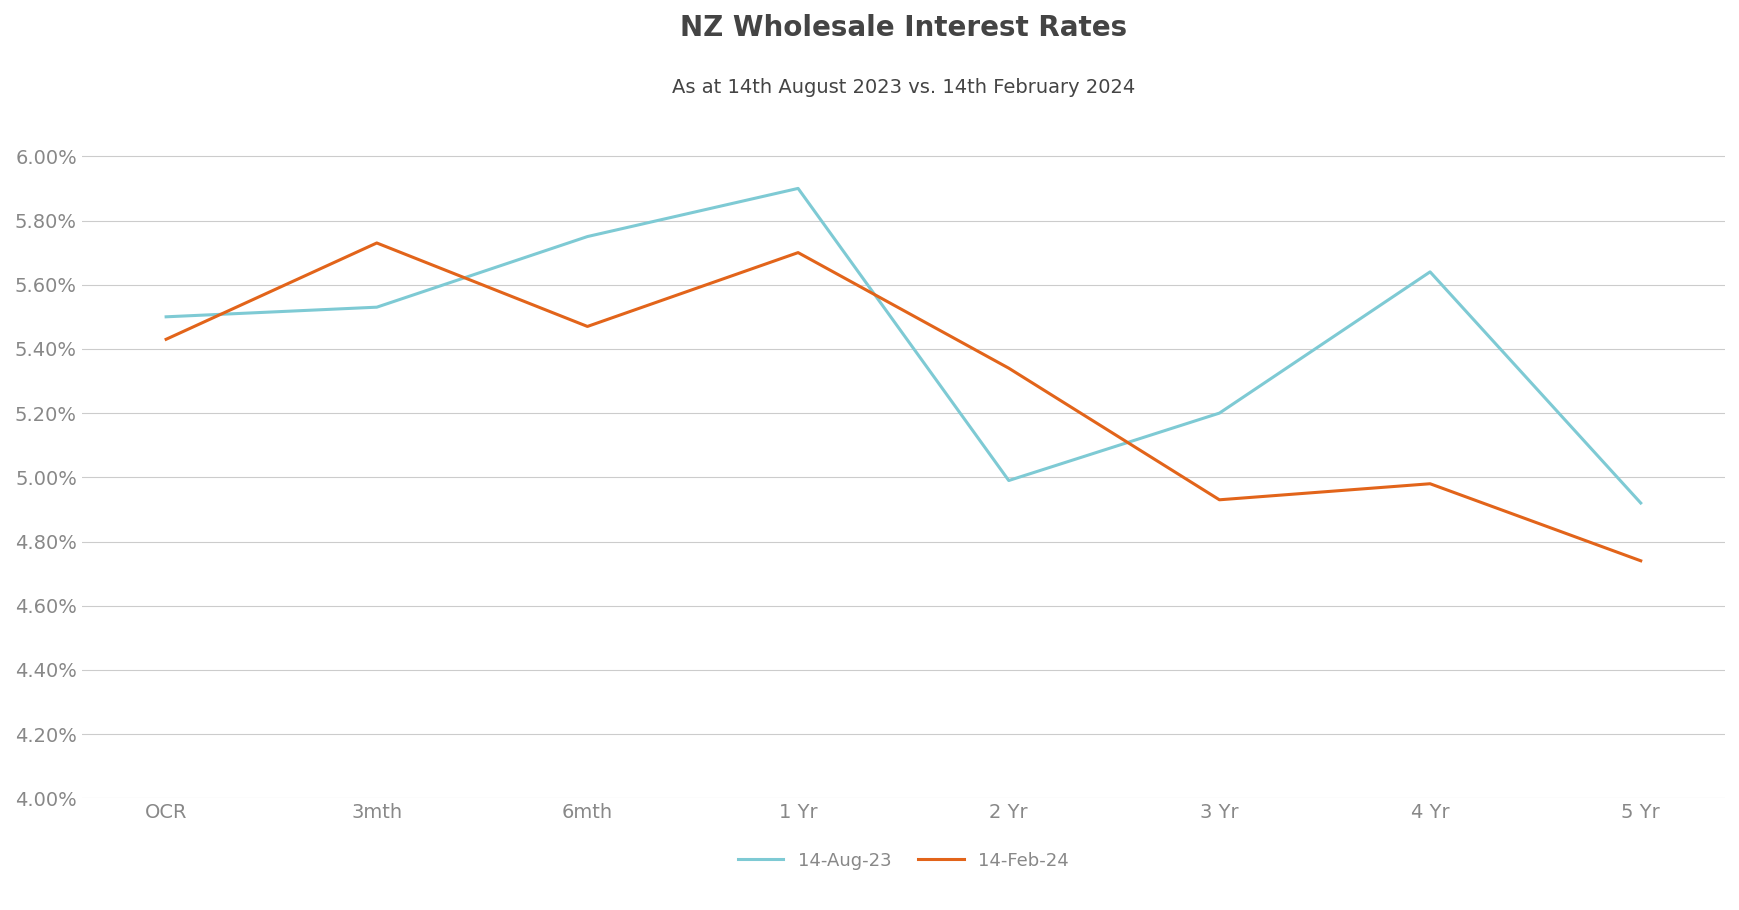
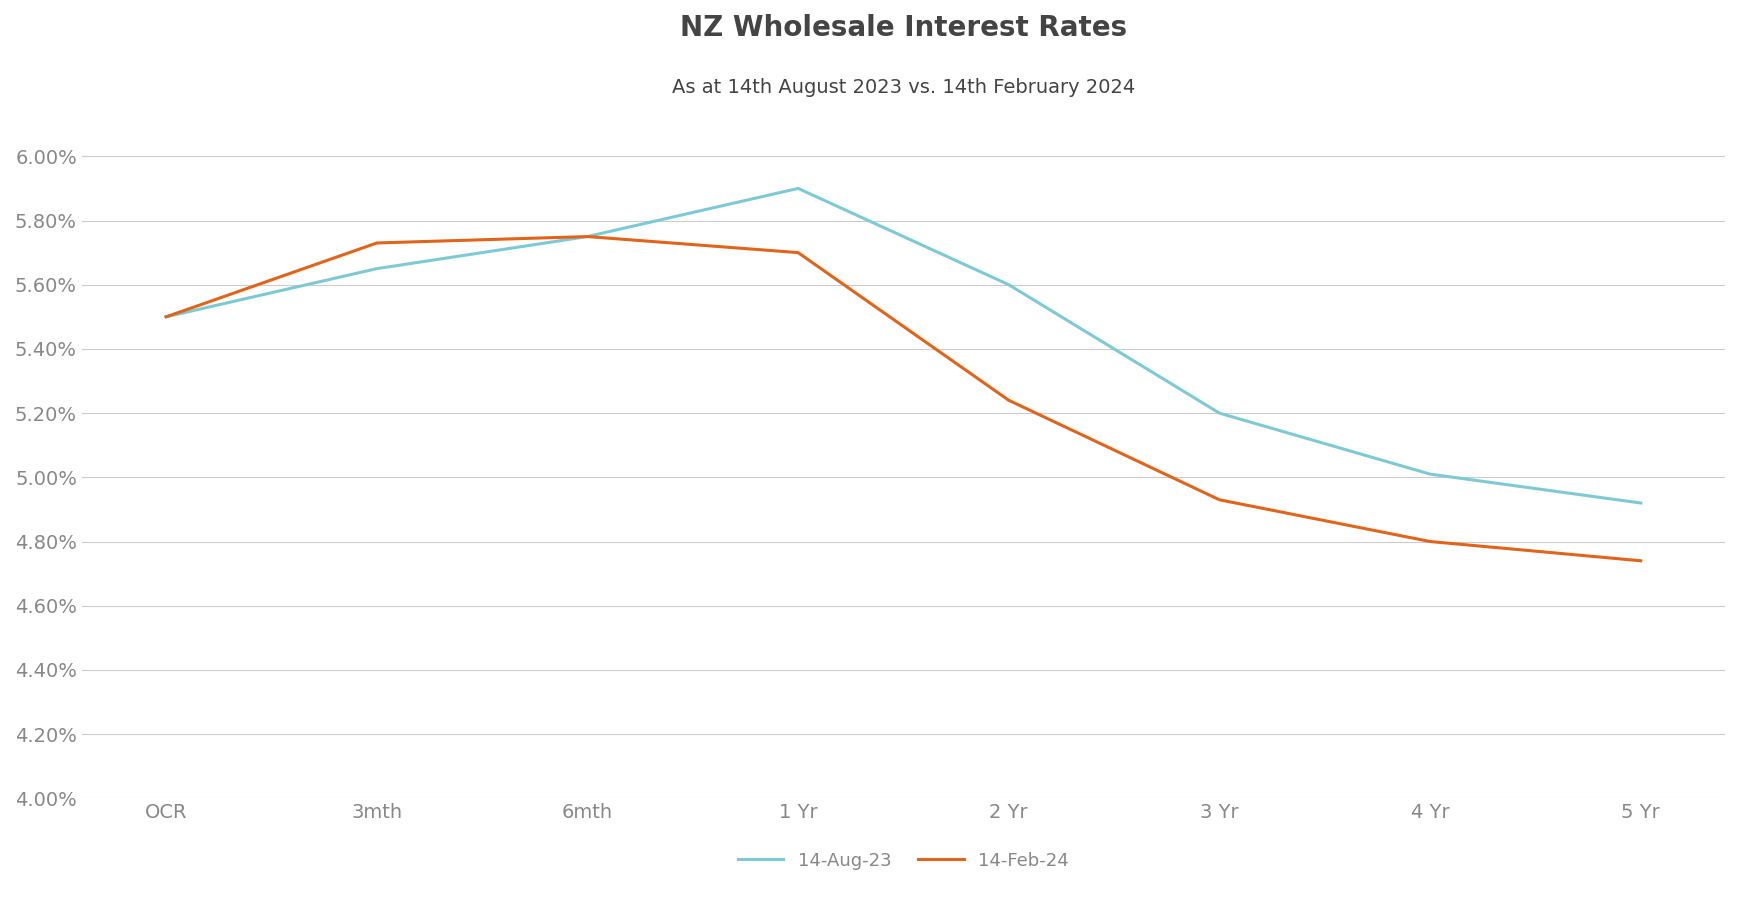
14-Feb-24/OCR: 5.43% -> 5.50%
14-Aug-23/3mth: 5.53% -> 5.65%
14-Feb-24/6mth: 5.47% -> 5.75%
14-Aug-23/2 Yr: 4.99% -> 5.60%
14-Feb-24/2 Yr: 5.34% -> 5.24%
14-Aug-23/4 Yr: 5.64% -> 5.01%
14-Feb-24/4 Yr: 4.98% -> 4.80%
